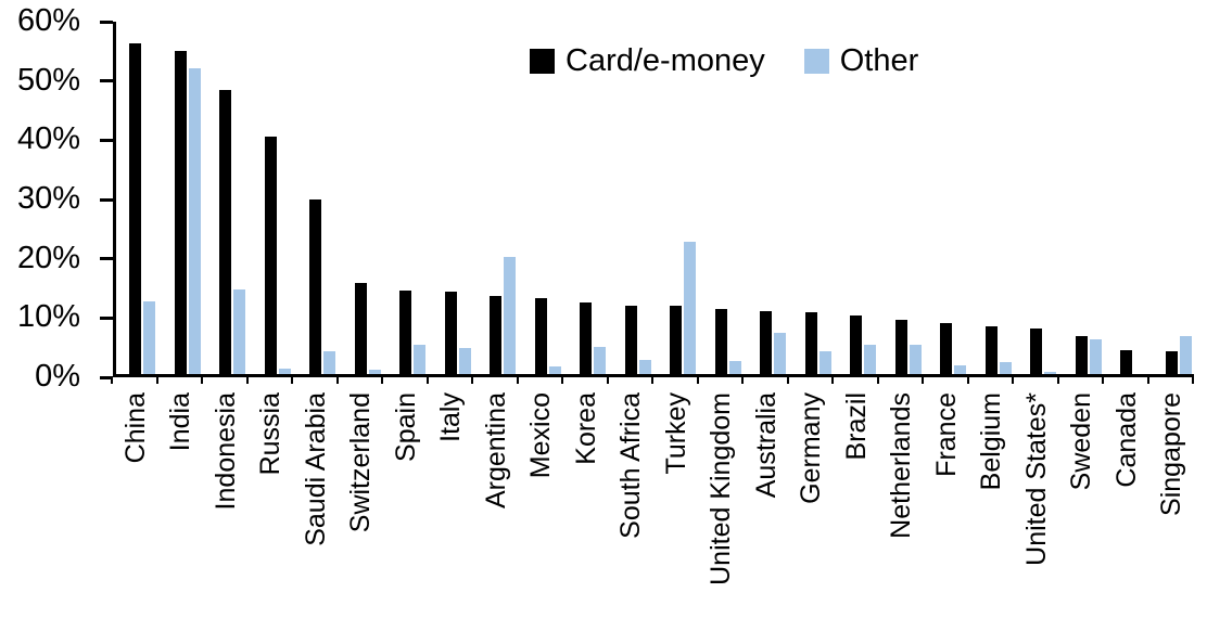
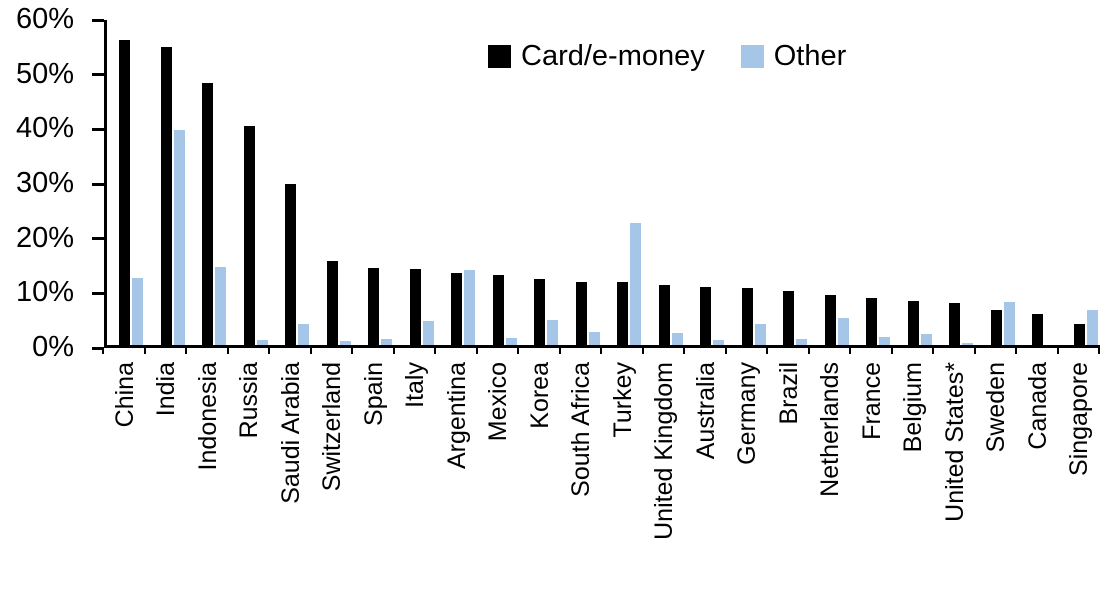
Other/India: 52% -> 40%
Other/Spain: 5% -> 1%
Other/Argentina: 20% -> 14%
Other/Australia: 7% -> 1%
Other/Brazil: 5% -> 1%
Other/Sweden: 6% -> 8%
Card/e-money/Canada: 4% -> 6%
